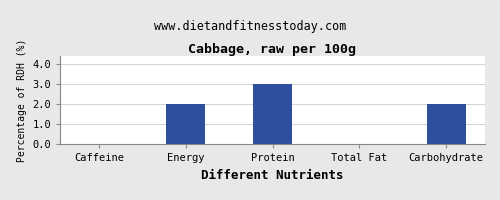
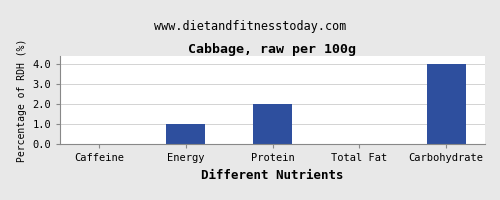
Energy: 2 -> 1
Protein: 3 -> 2
Carbohydrate: 2 -> 4
